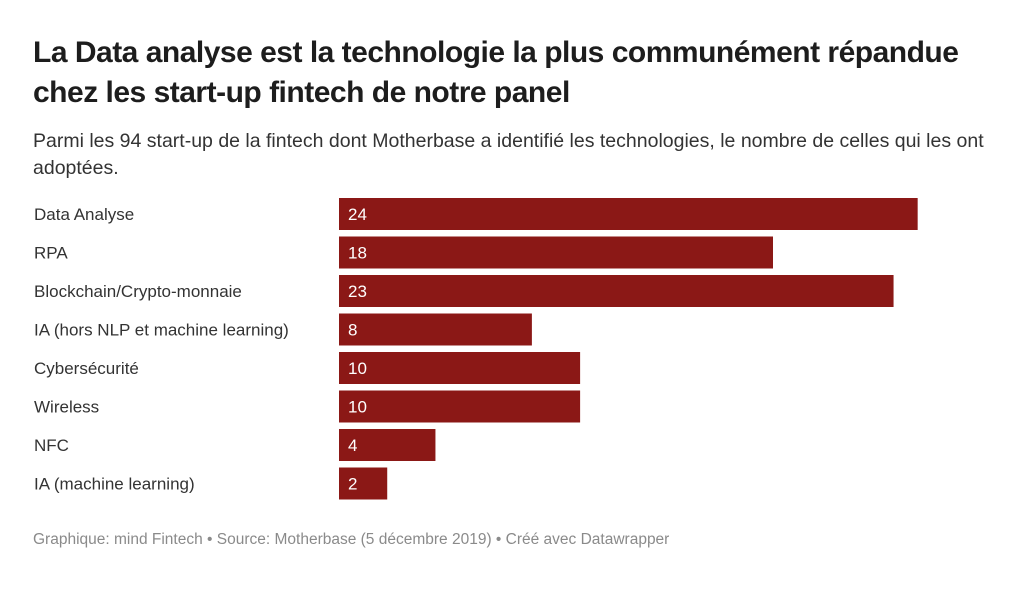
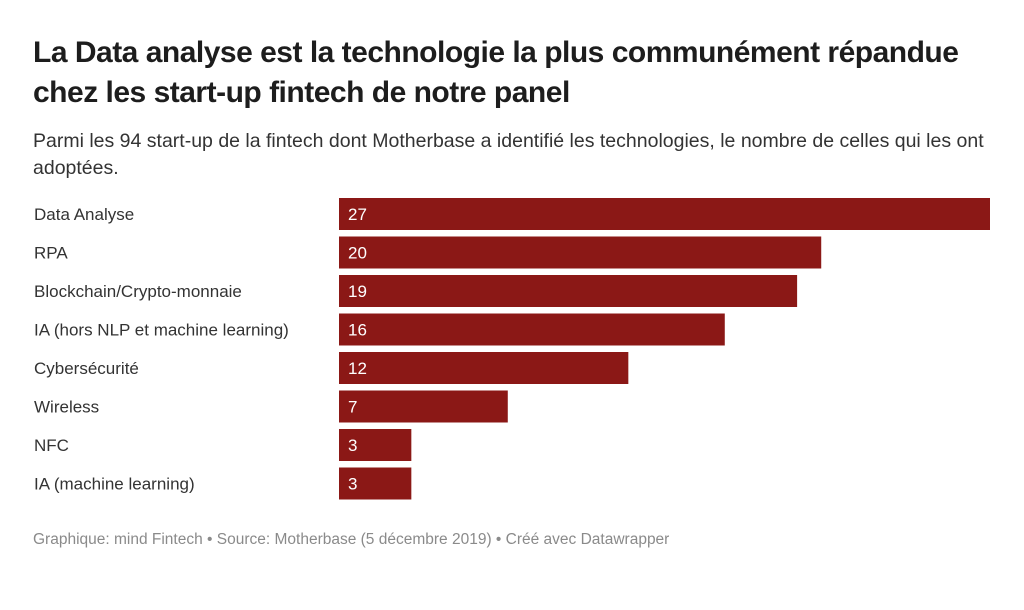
Data Analyse: 24 -> 27
RPA: 18 -> 20
Blockchain/Crypto-monnaie: 23 -> 19
IA (hors NLP et machine learning): 8 -> 16
Cybersécurité: 10 -> 12
Wireless: 10 -> 7
NFC: 4 -> 3
IA (machine learning): 2 -> 3
